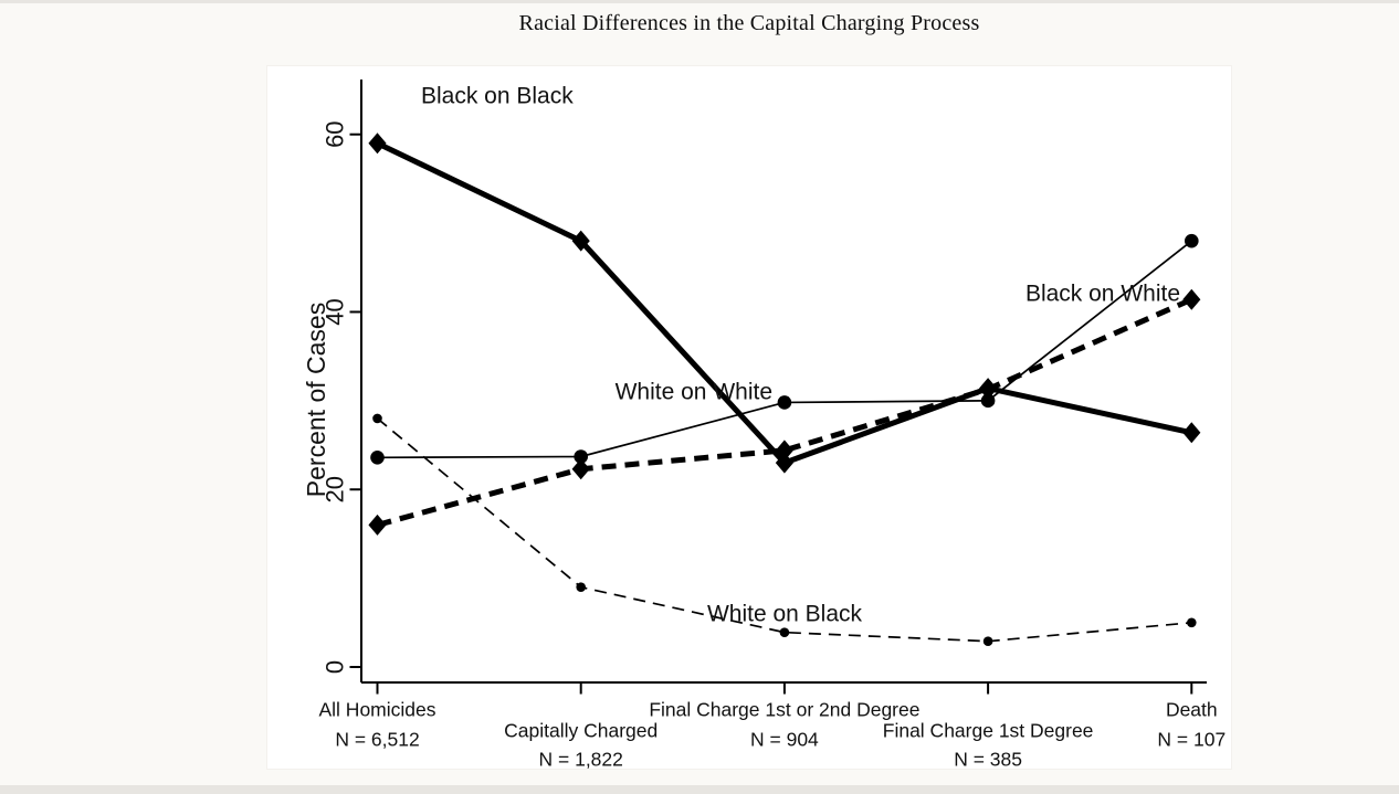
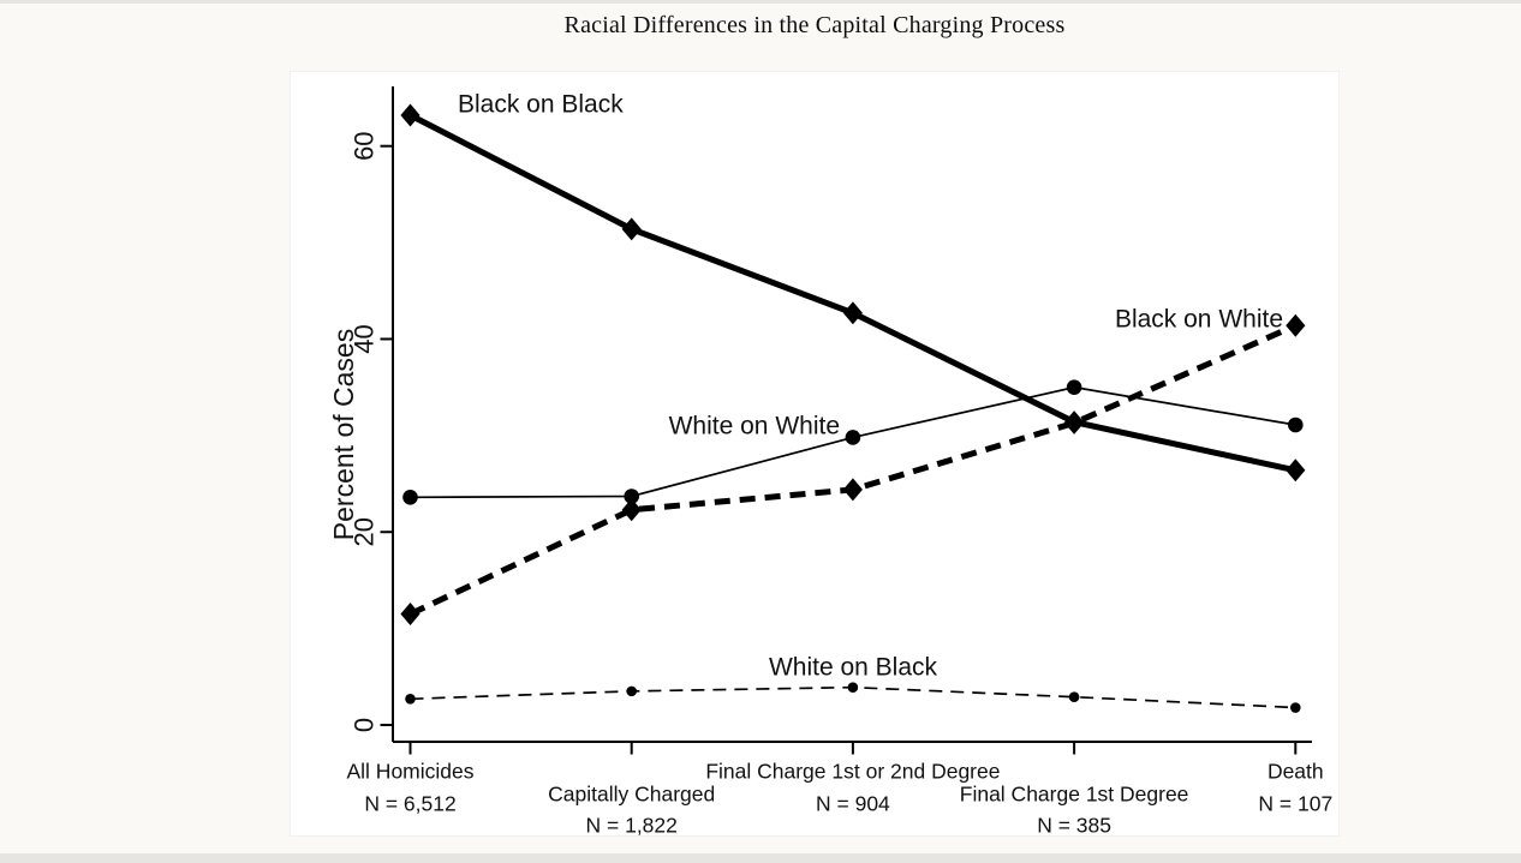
Black on Black/All Homicides: 59 -> 63
Black on White/All Homicides: 16 -> 12
White on Black/All Homicides: 28 -> 3
Black on Black/Capitally Charged: 48 -> 51
White on Black/Capitally Charged: 9 -> 4
Black on Black/Final Charge 1st or 2nd Degree: 23 -> 43
White on White/Final Charge 1st Degree: 30 -> 35
White on White/Death: 48 -> 31
White on Black/Death: 5 -> 2
